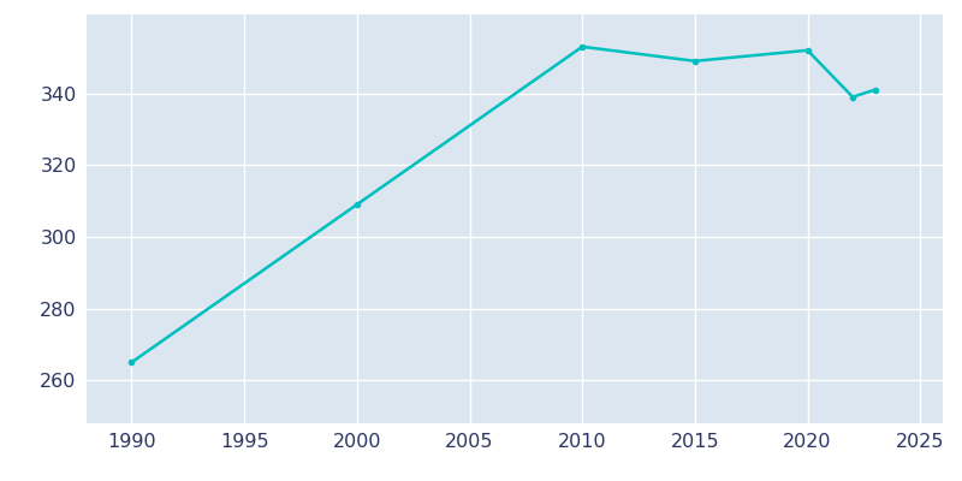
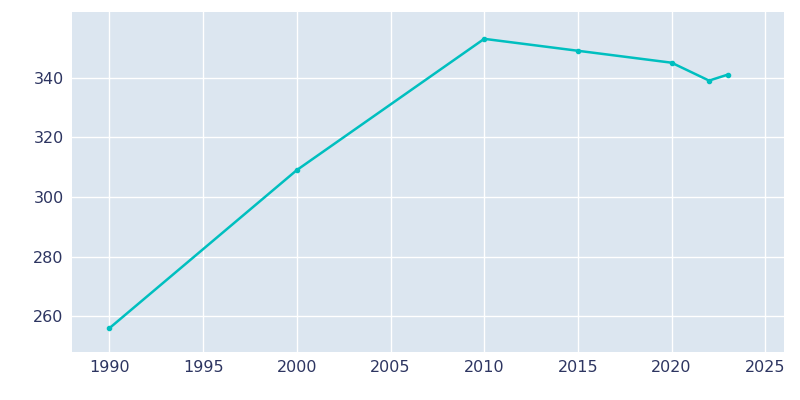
1990: 265 -> 256
2020: 352 -> 345
